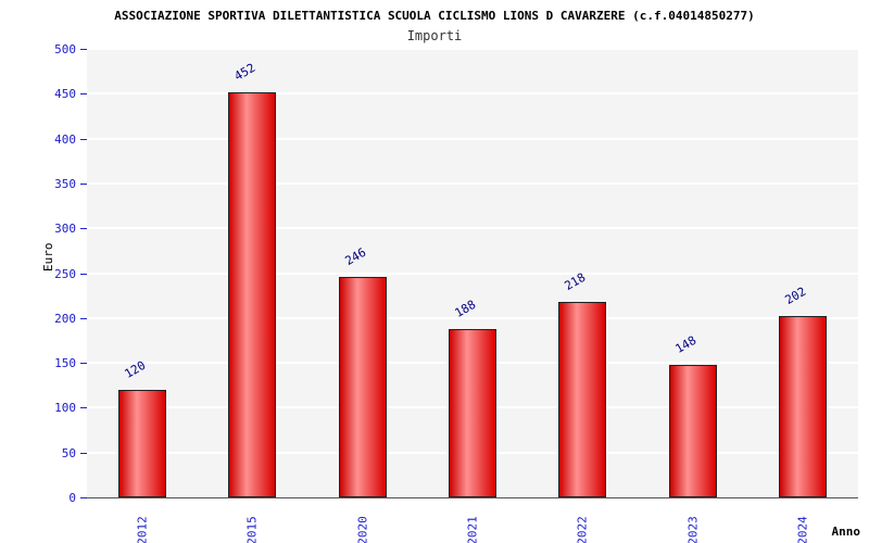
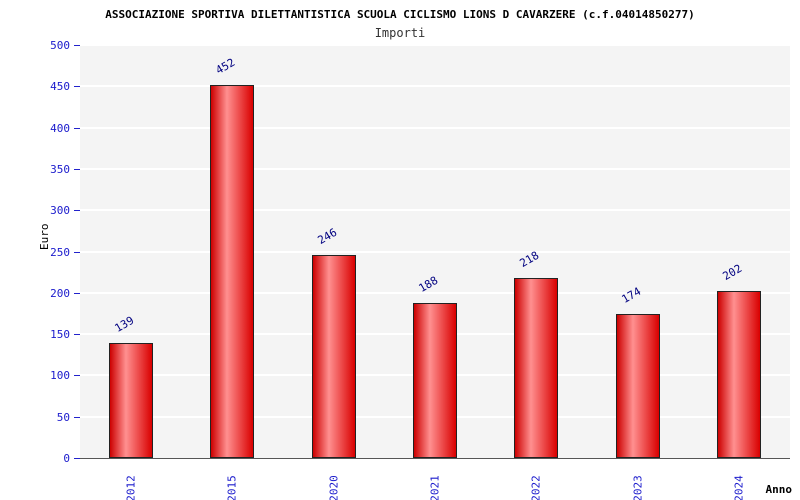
2012: 120 -> 139
2023: 148 -> 174
